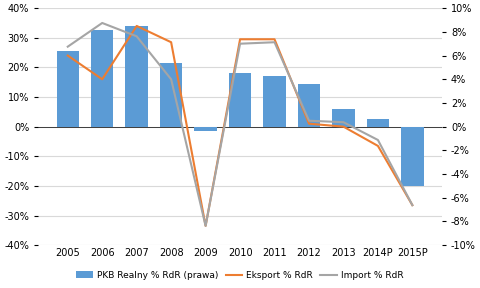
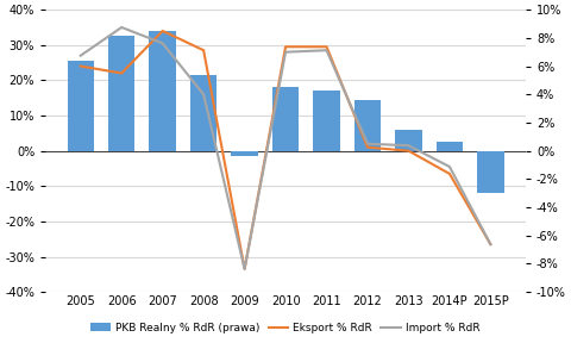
Eksport % RdR/2006: 16.0% -> 22.0%
PKB Realny % RdR (prawa)/2015P: -20.0% -> -12.0%
